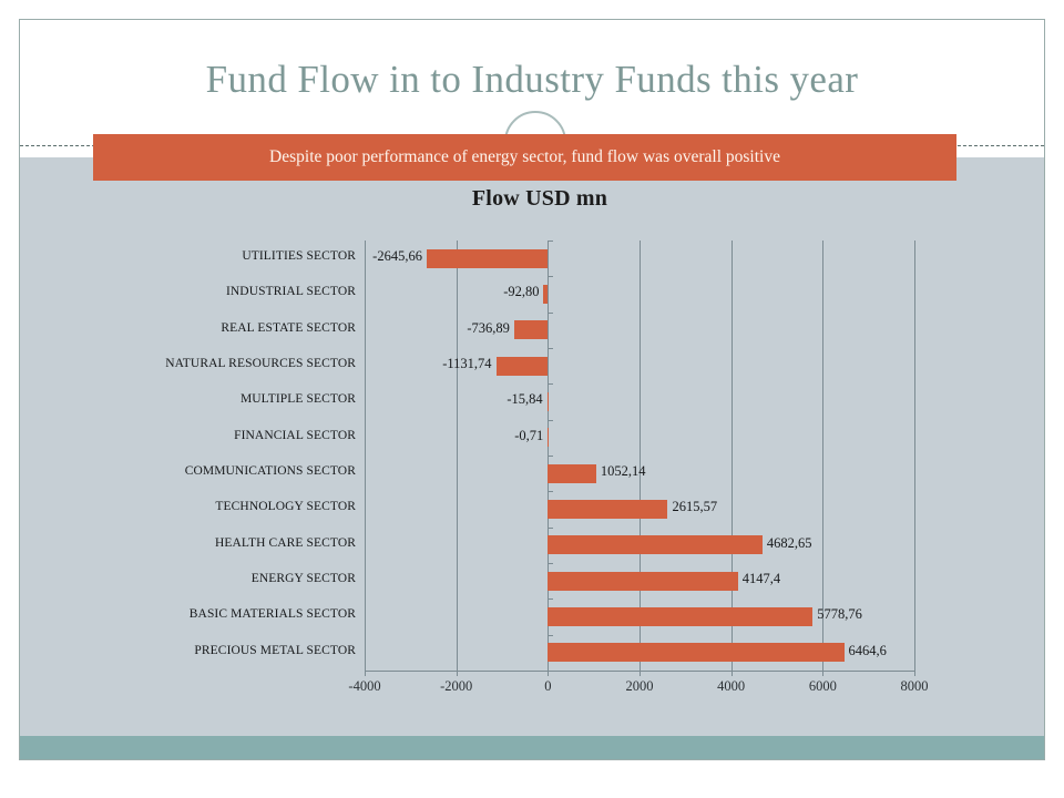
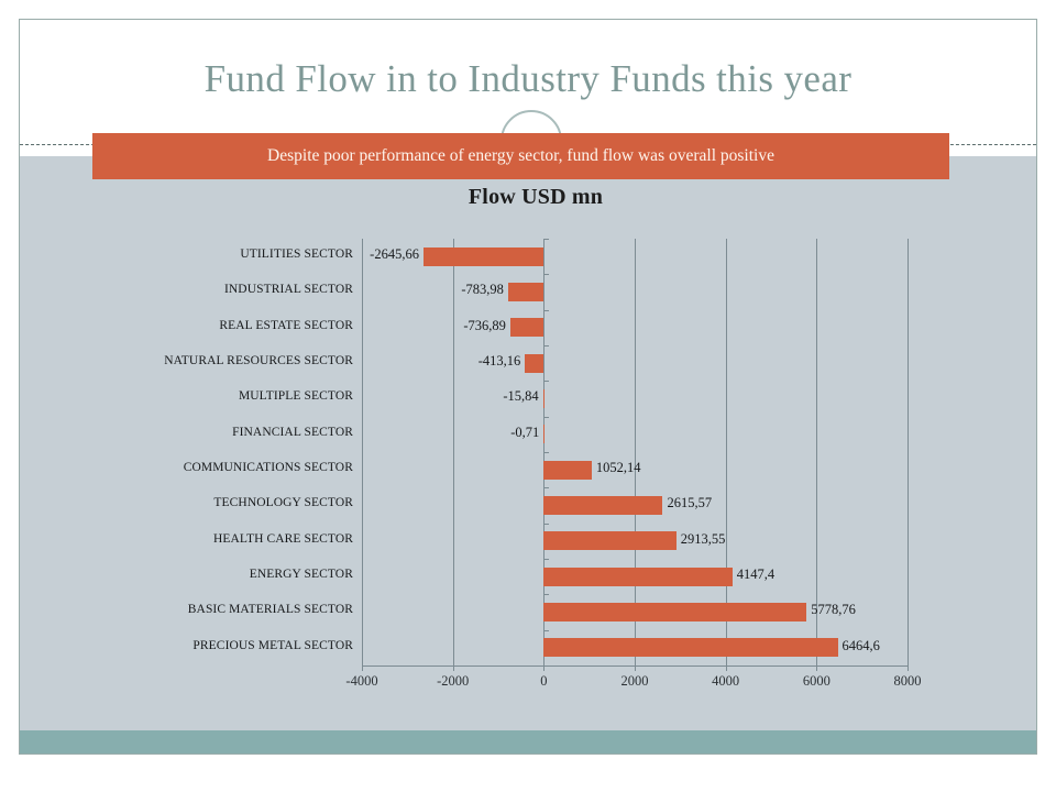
INDUSTRIAL SECTOR: -92,80 -> -783,98
NATURAL RESOURCES SECTOR: -1131,74 -> -413,16
HEALTH CARE SECTOR: 4682,65 -> 2913,55
